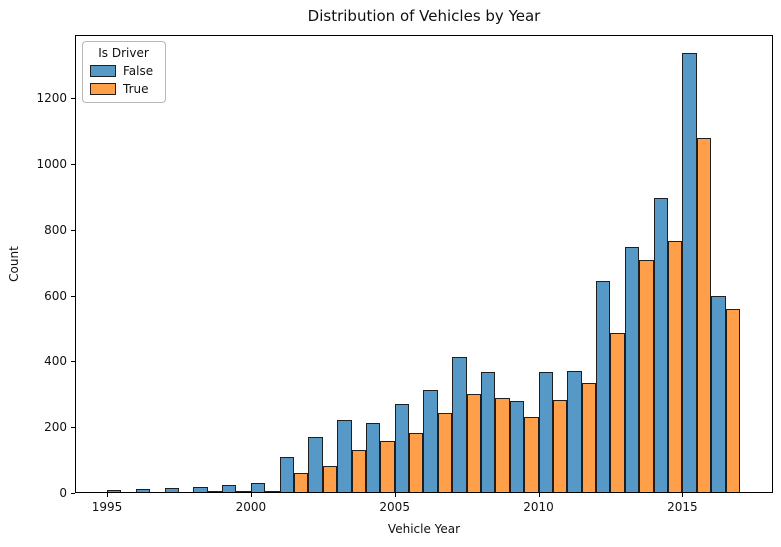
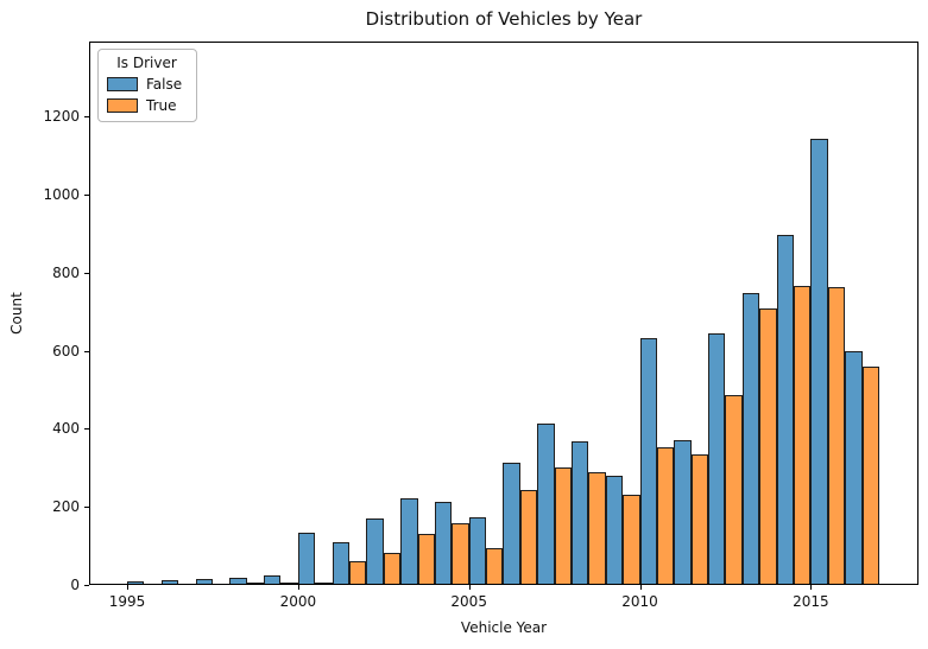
False/2000: 30 -> 130
False/2005: 270 -> 170
True/2005: 180 -> 90
False/2010: 360 -> 630
True/2010: 280 -> 350
False/2015: 1330 -> 1140
True/2015: 1080 -> 760
